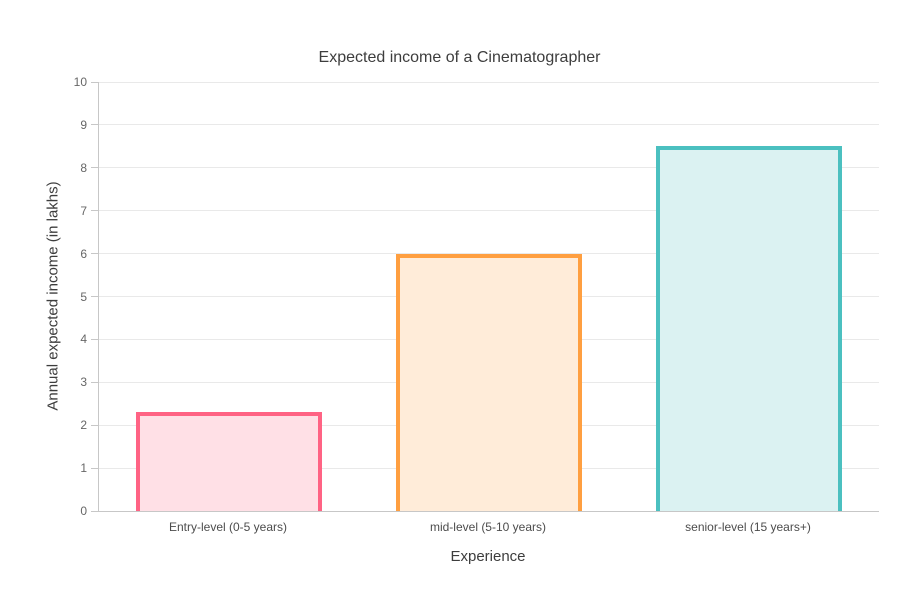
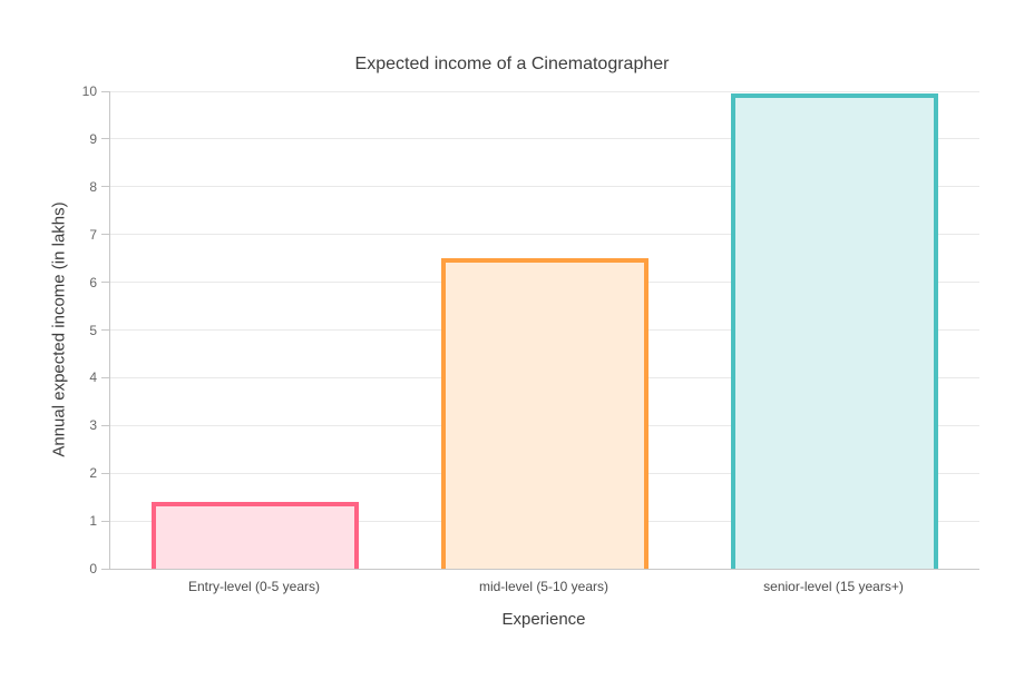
Entry-level (0-5 years): 2.3 -> 1.4
mid-level (5-10 years): 6.0 -> 6.5
senior-level (15 years+): 8.5 -> 9.9
